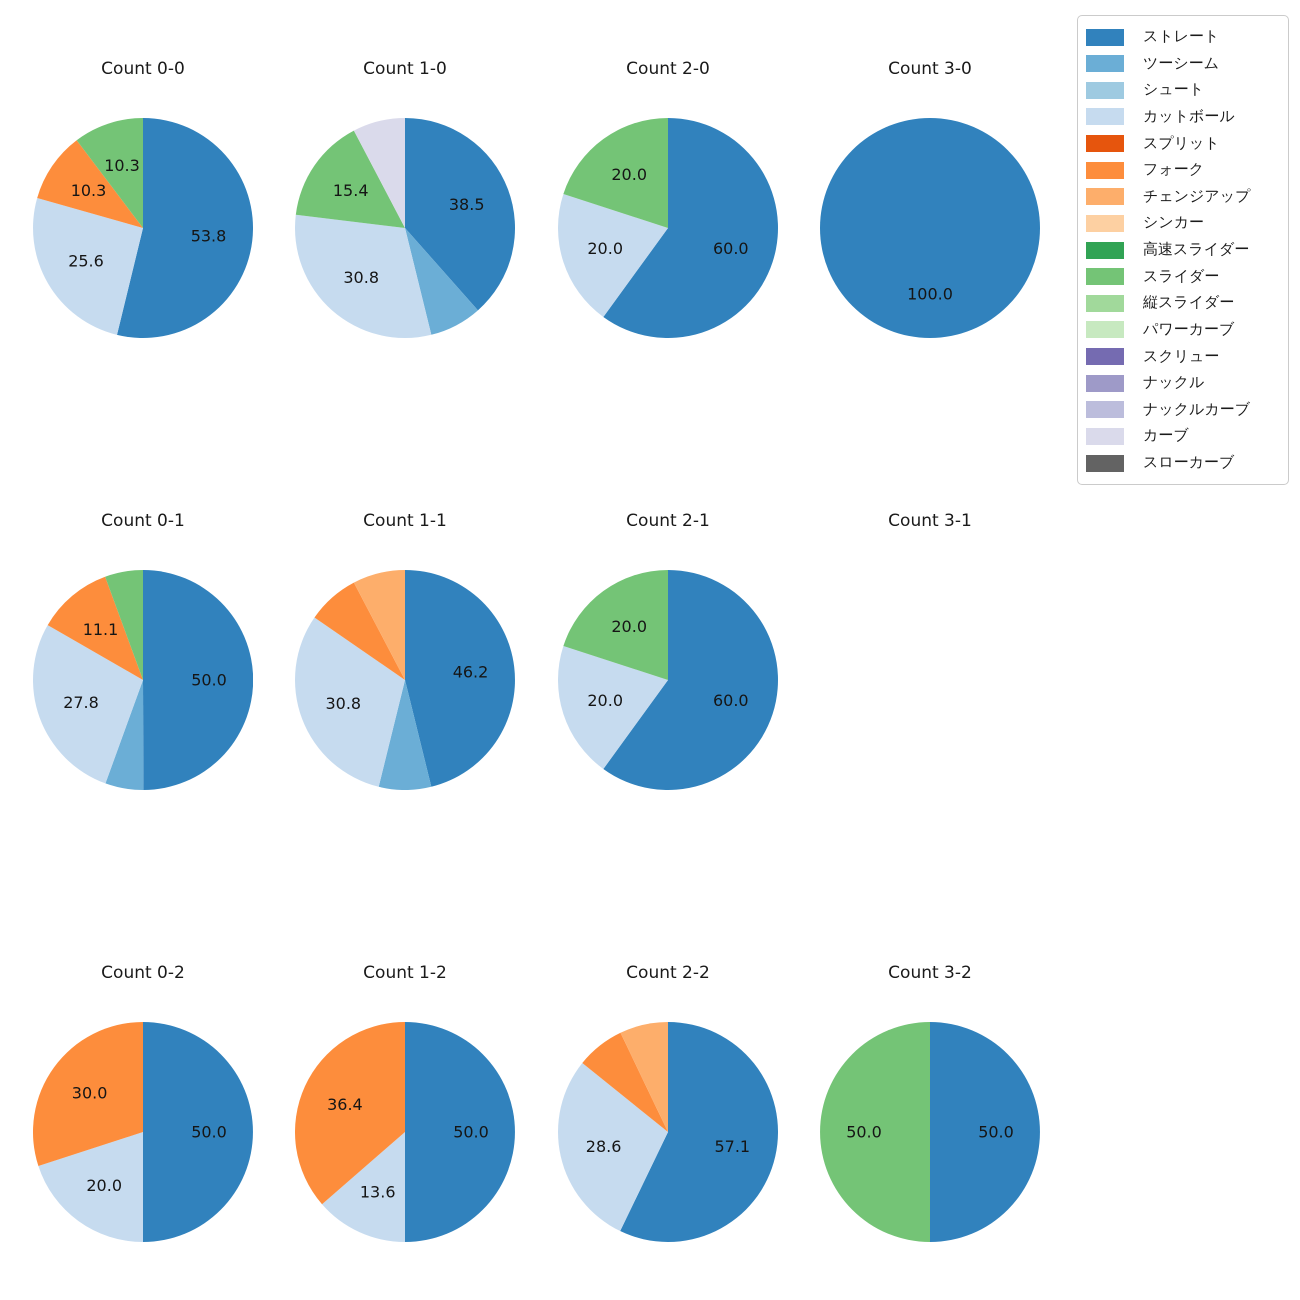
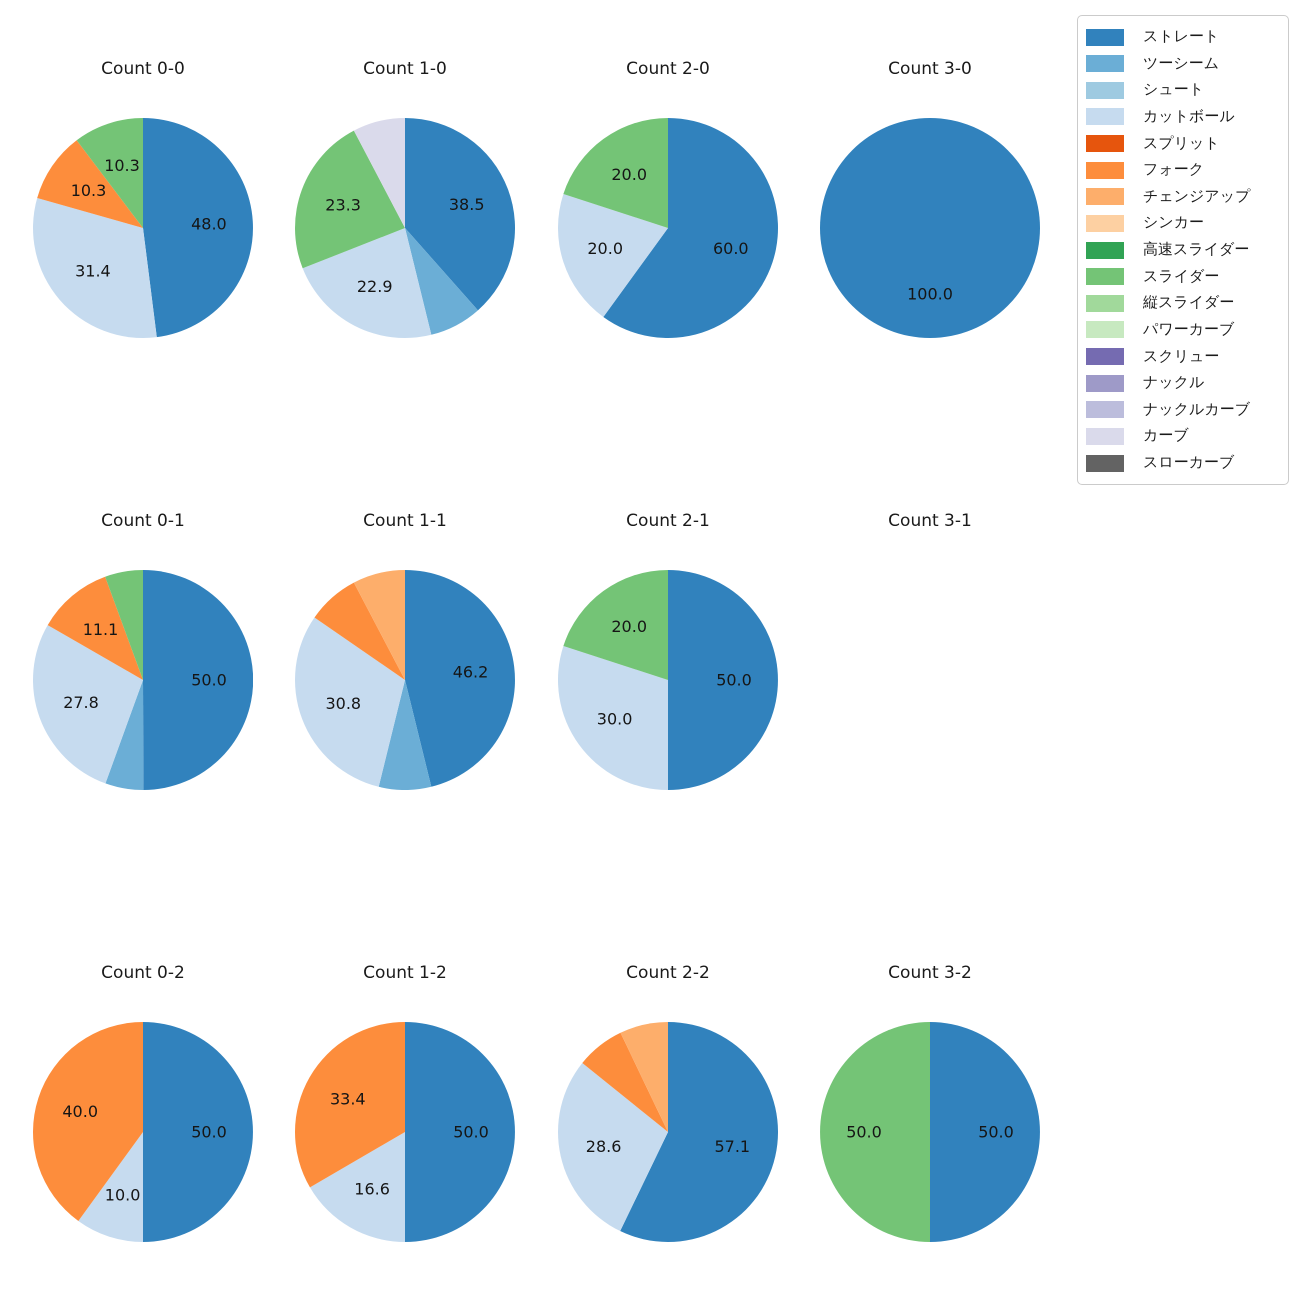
Count 0-0/ストレート: 53.8 -> 48.0
Count 0-0/カットボール: 25.6 -> 31.4
Count 1-0/カットボール: 30.8 -> 22.9
Count 1-0/スライダー: 15.4 -> 23.3
Count 2-1/ストレート: 60.0 -> 50.0
Count 2-1/カットボール: 20.0 -> 30.0
Count 0-2/カットボール: 20.0 -> 10.0
Count 0-2/フォーク: 30.0 -> 40.0
Count 1-2/カットボール: 13.6 -> 16.6
Count 1-2/フォーク: 36.4 -> 33.4
